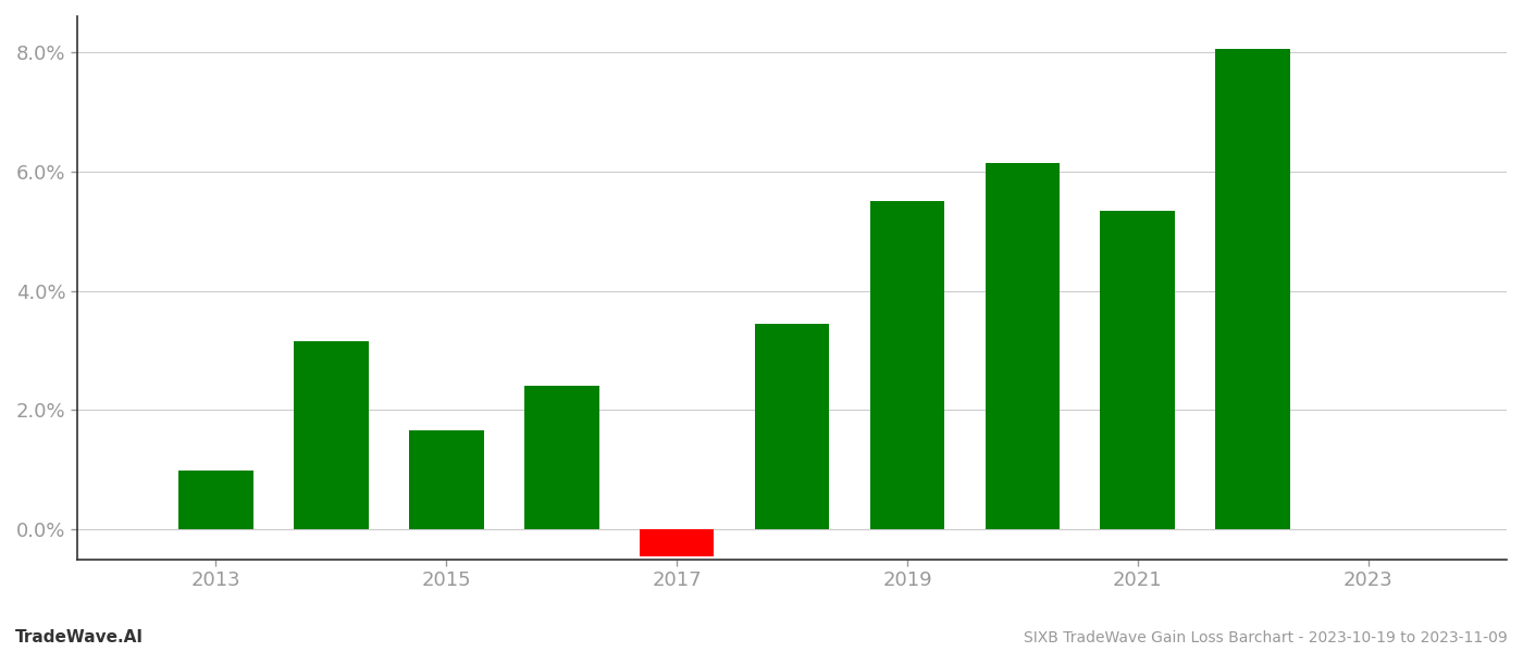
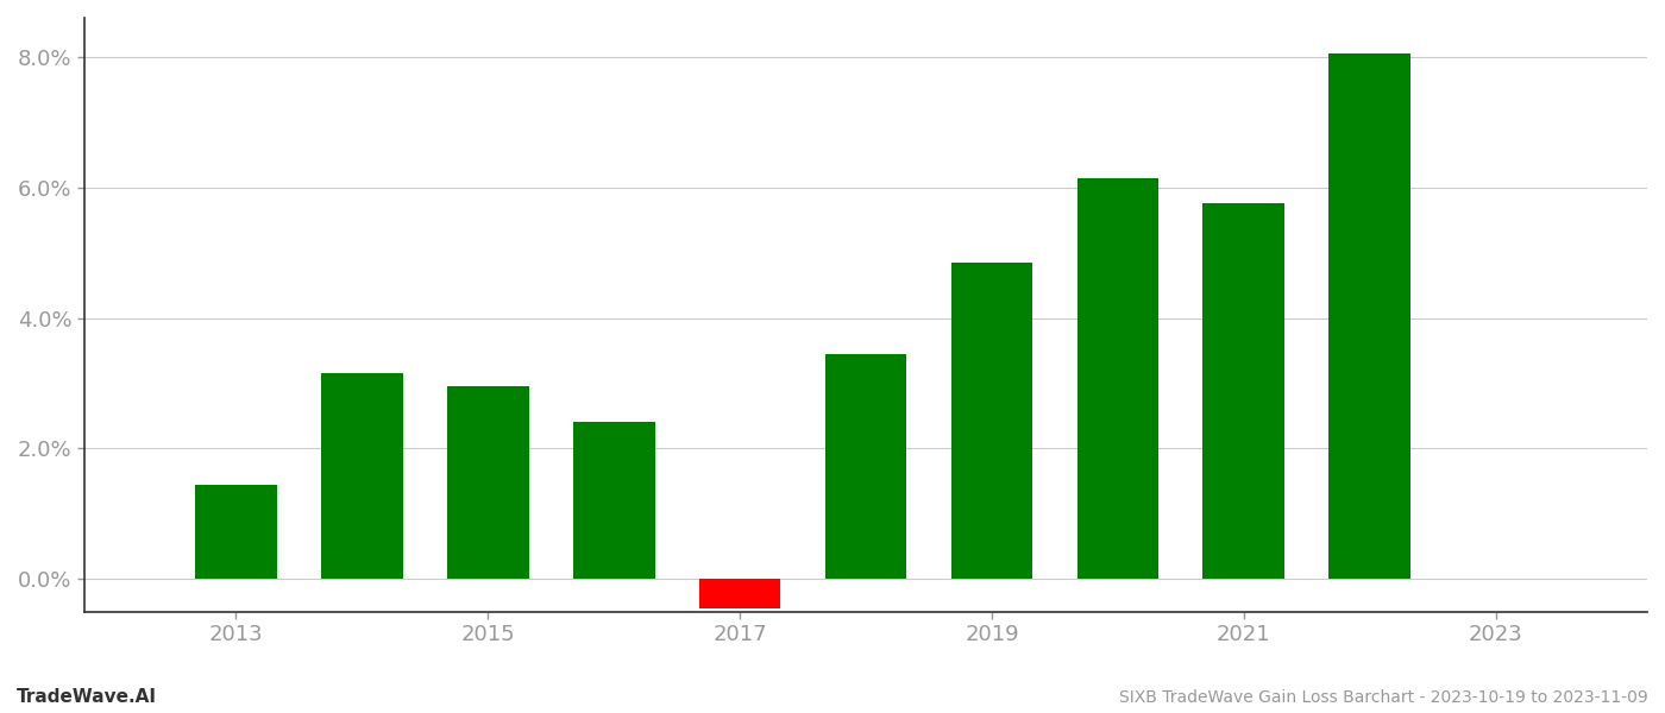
2013: 0.98% -> 1.45%
2015: 1.66% -> 2.95%
2019: 5.50% -> 4.85%
2021: 5.34% -> 5.75%
